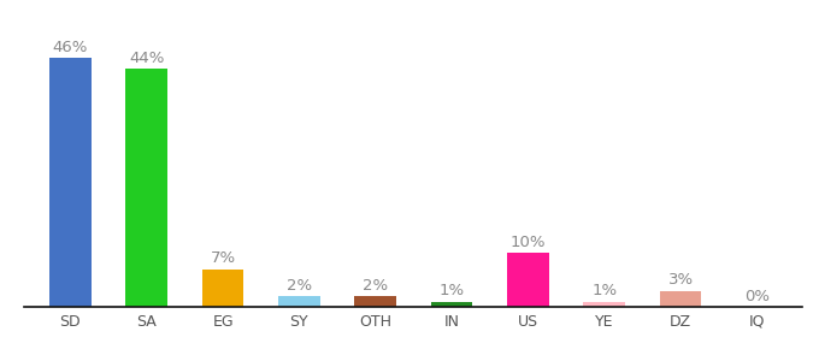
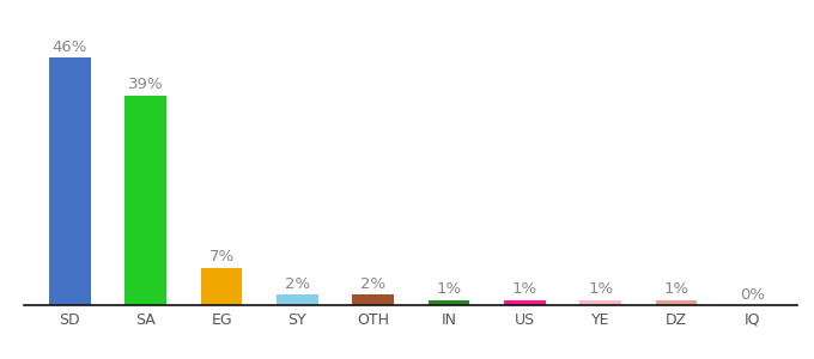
SA: 44% -> 39%
US: 10% -> 1%
DZ: 3% -> 1%
